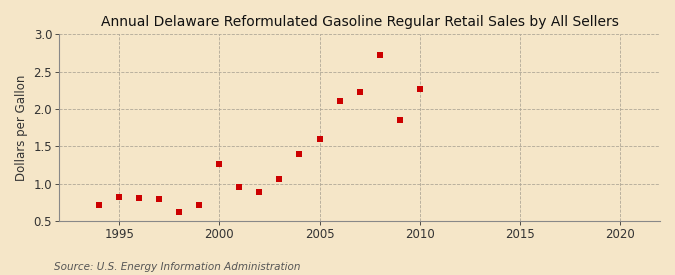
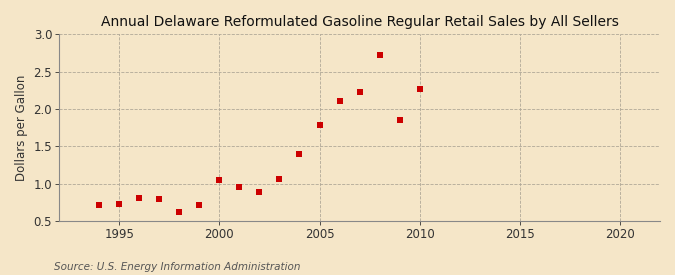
1995: 0.82 -> 0.73
2000: 1.26 -> 1.05
2005: 1.60 -> 1.78
